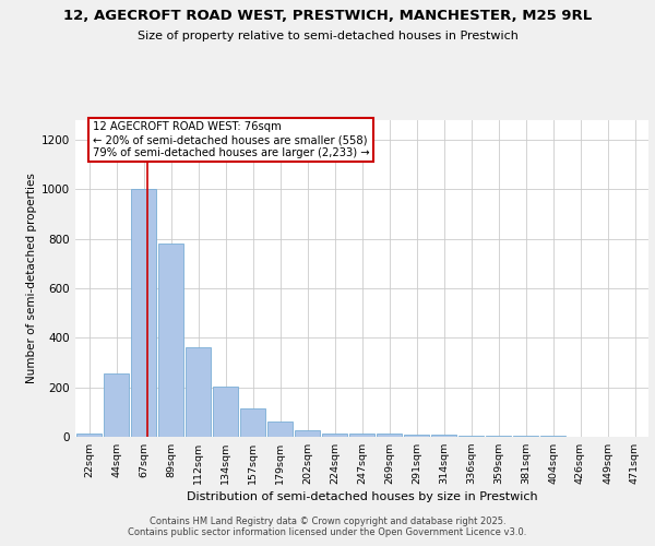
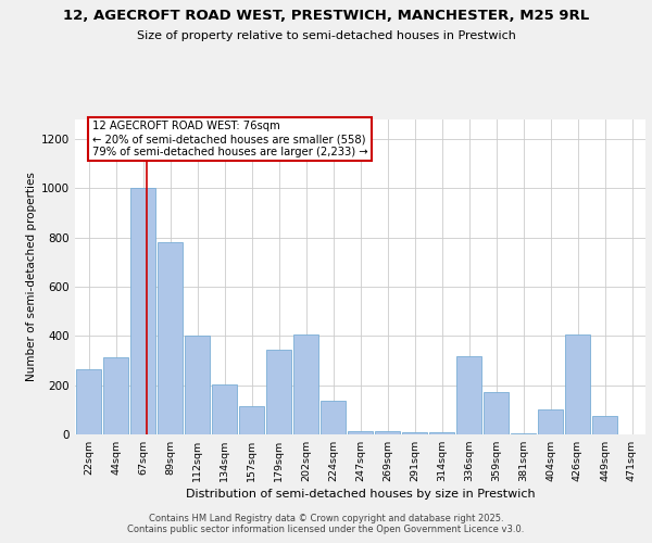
22sqm: 15 -> 265
44sqm: 258 -> 315
112sqm: 360 -> 400
179sqm: 60 -> 345
202sqm: 25 -> 405
224sqm: 15 -> 135
336sqm: 5 -> 320
359sqm: 5 -> 170
404sqm: 3 -> 100
426sqm: 2 -> 405
449sqm: 2 -> 75
